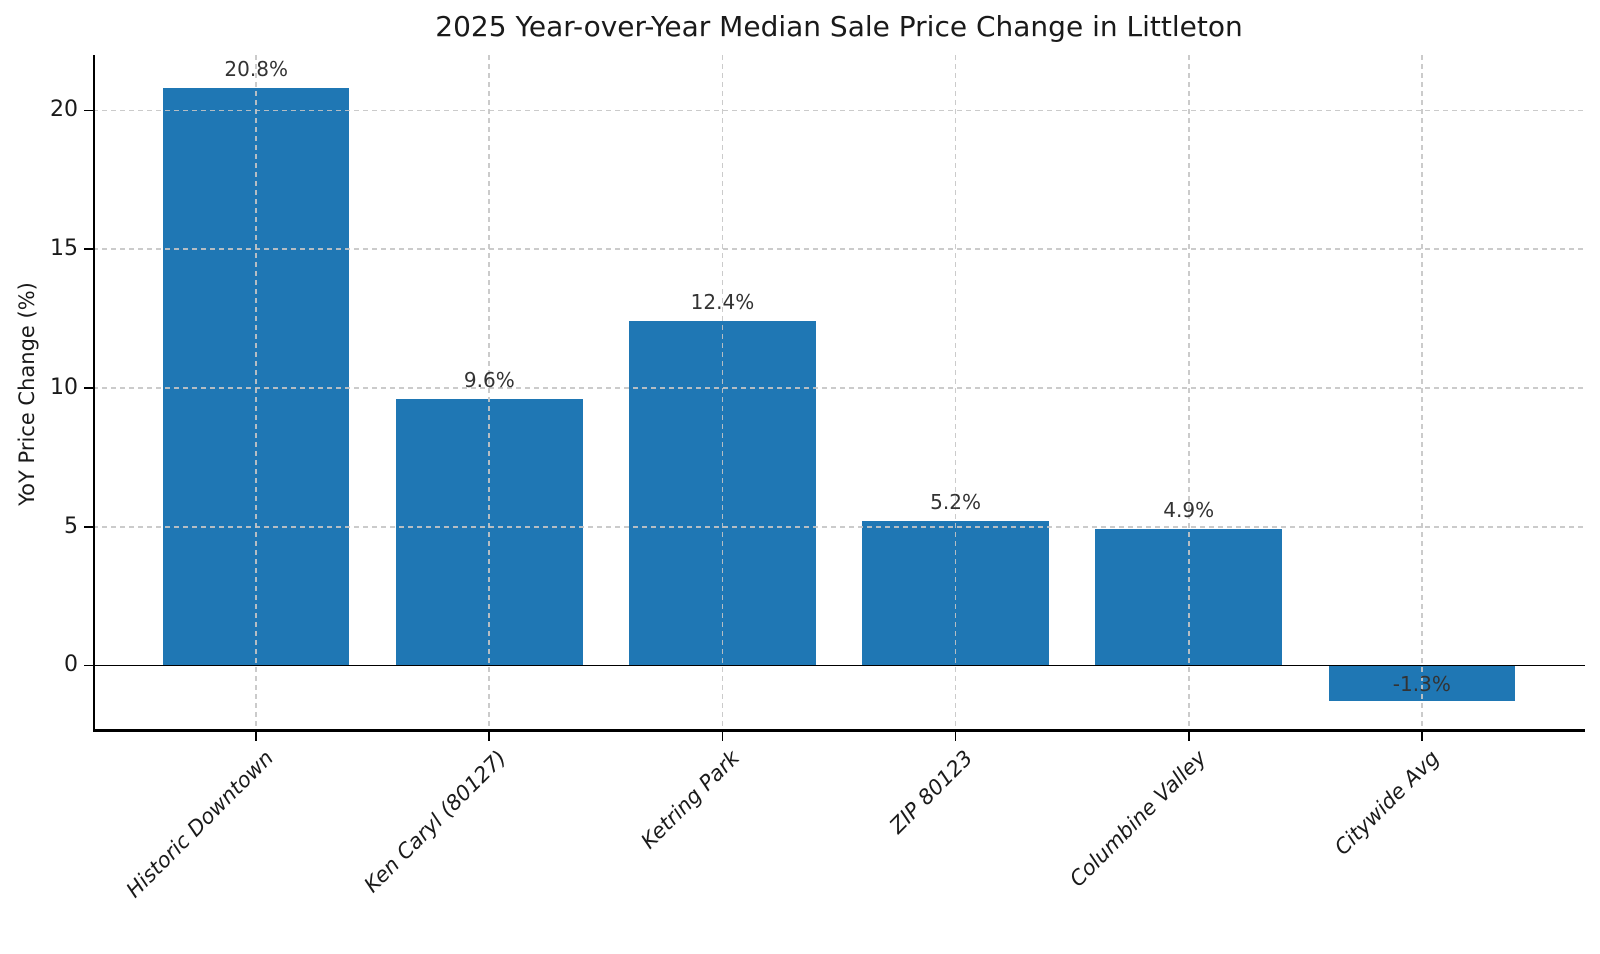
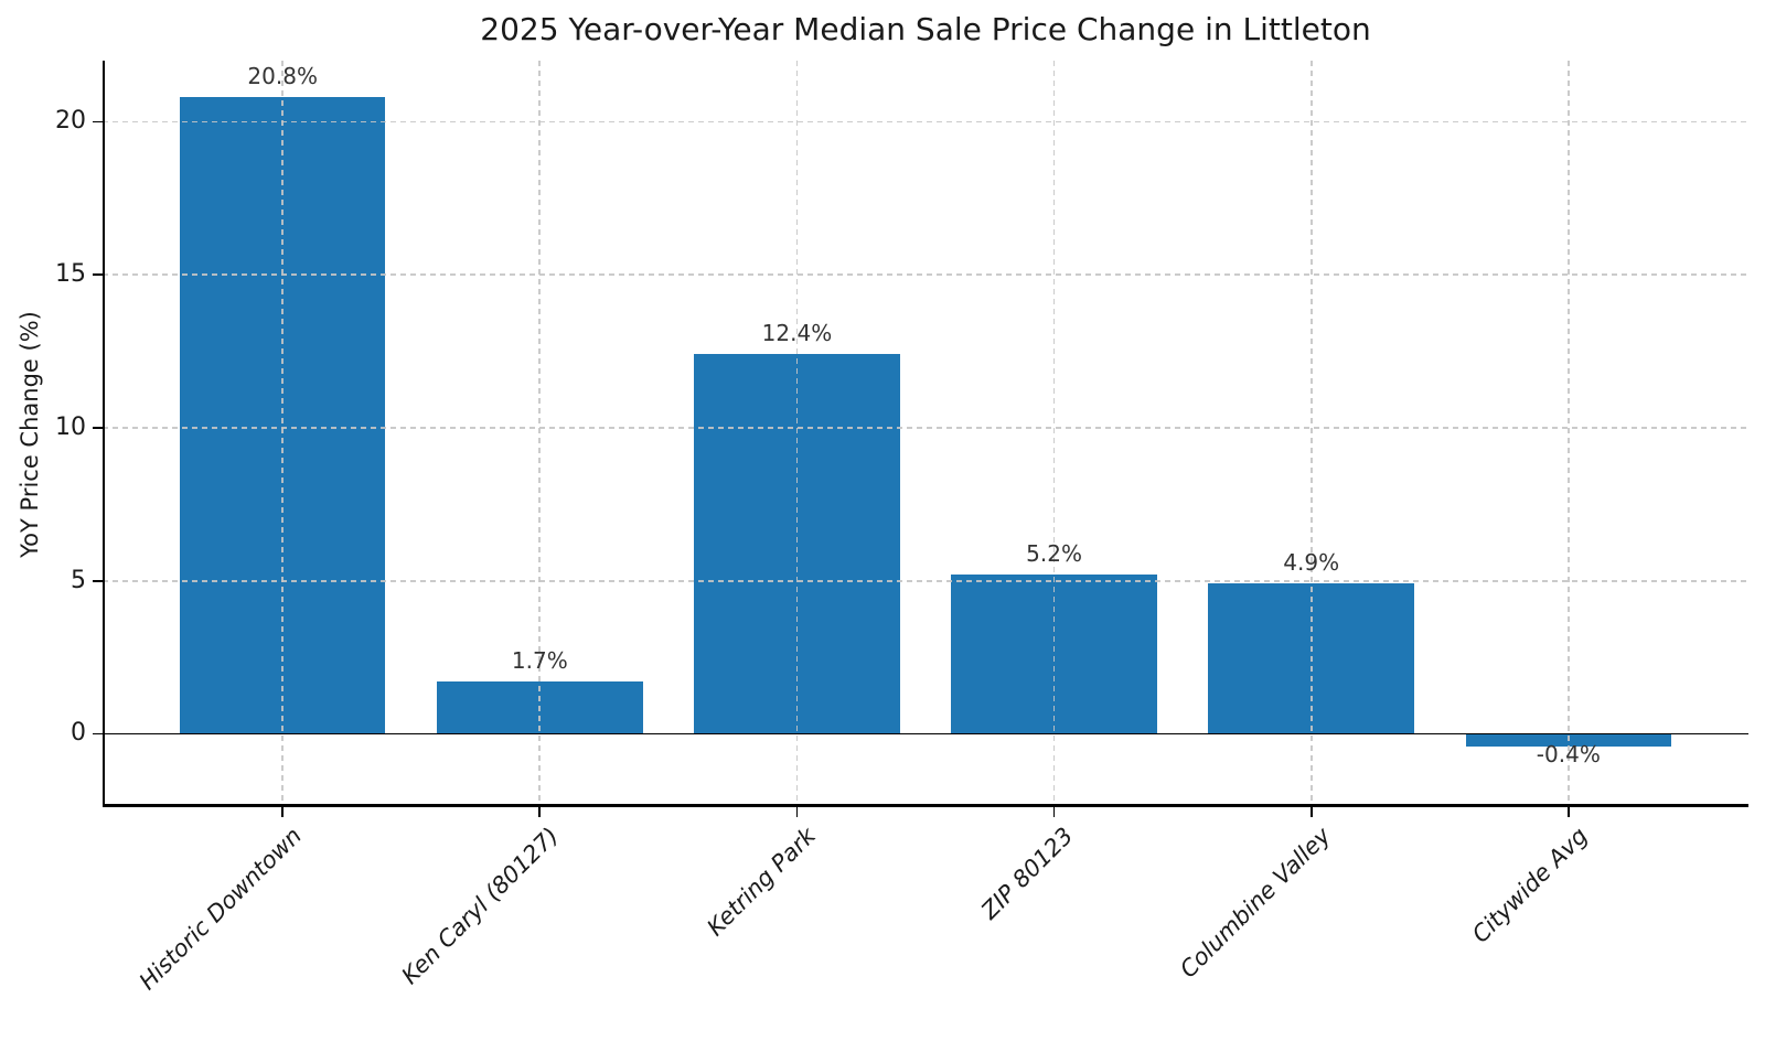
Ken Caryl (80127): 9.6% -> 1.7%
Citywide Avg: -1.3% -> -0.4%
